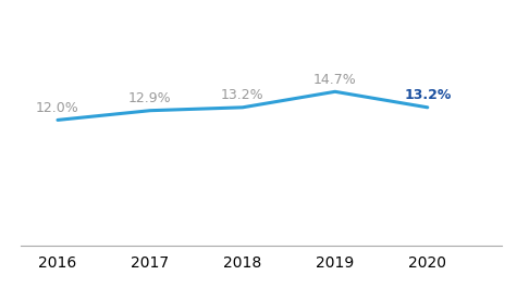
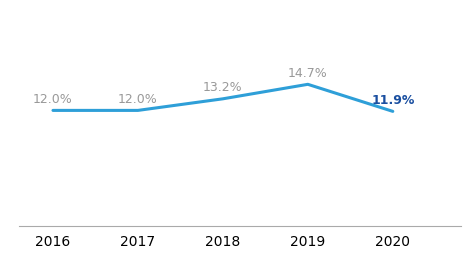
2017: 12.9% -> 12.0%
2020: 13.2% -> 11.9%
